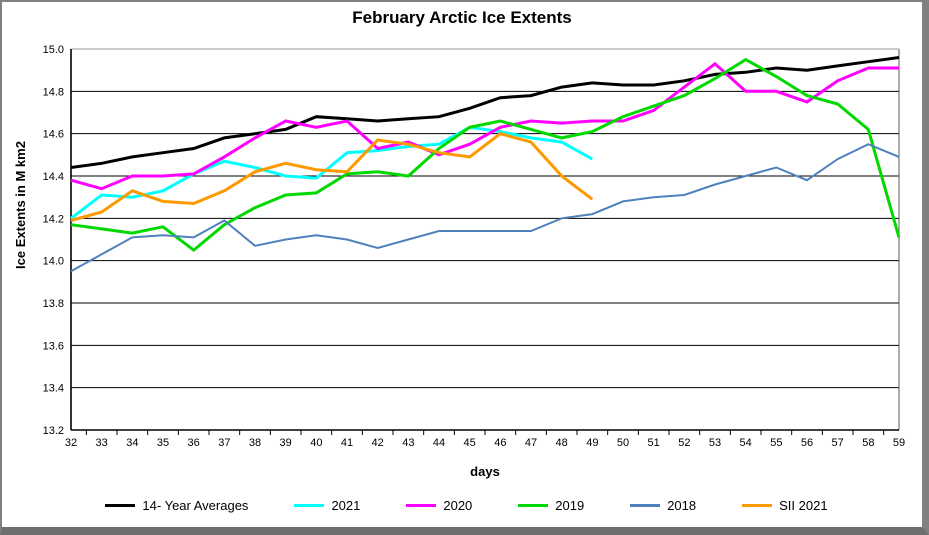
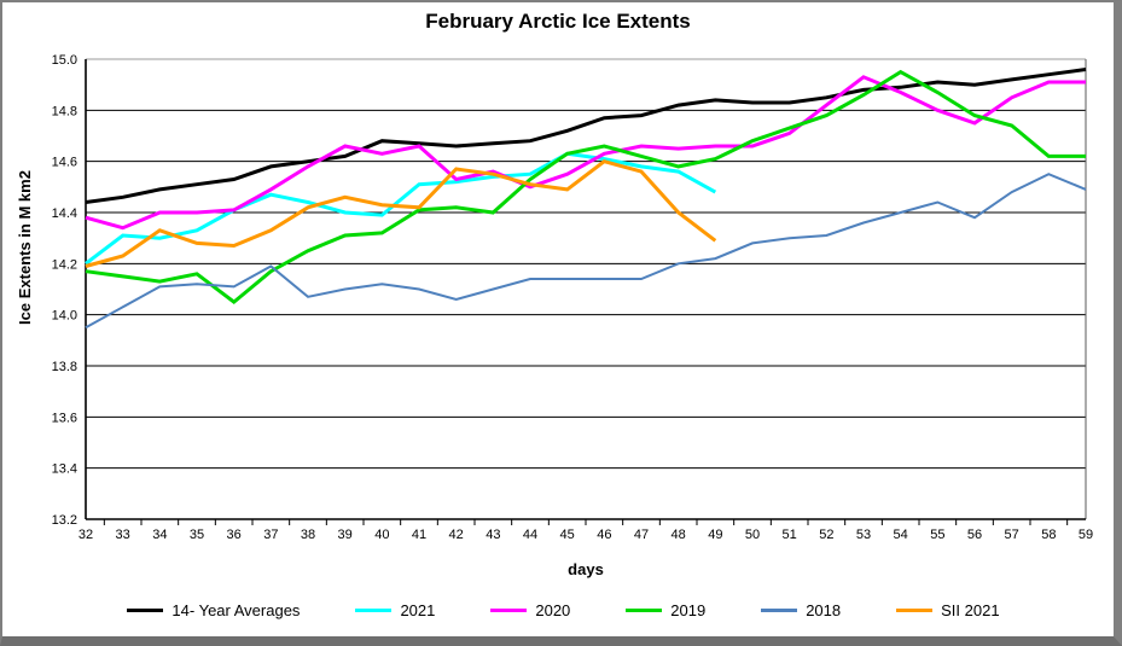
2020/54: 14.80 -> 14.87
2019/59: 14.11 -> 14.62
